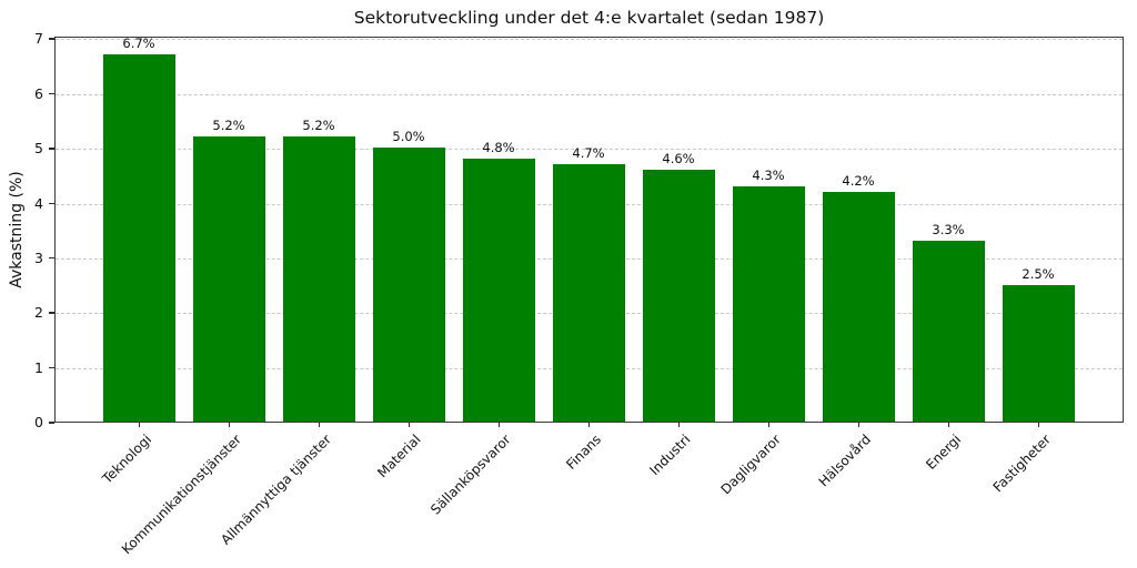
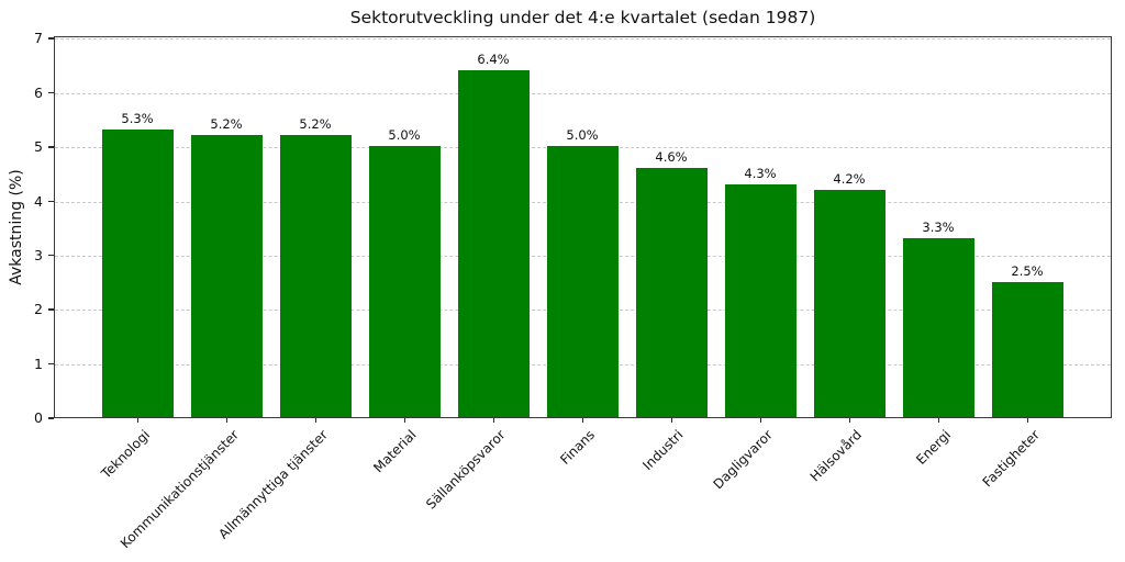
Teknologi: 6.7% -> 5.3%
Sällanköpsvaror: 4.8% -> 6.4%
Finans: 4.7% -> 5.0%
